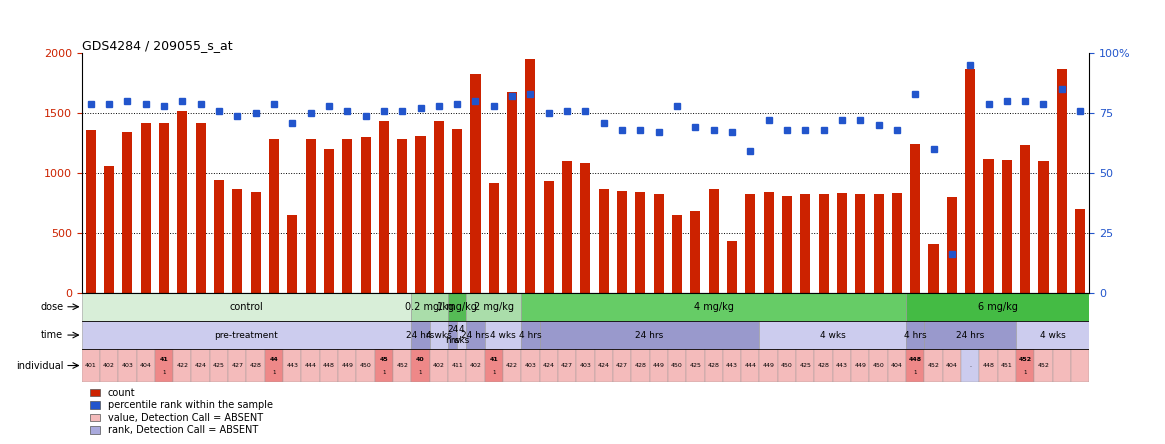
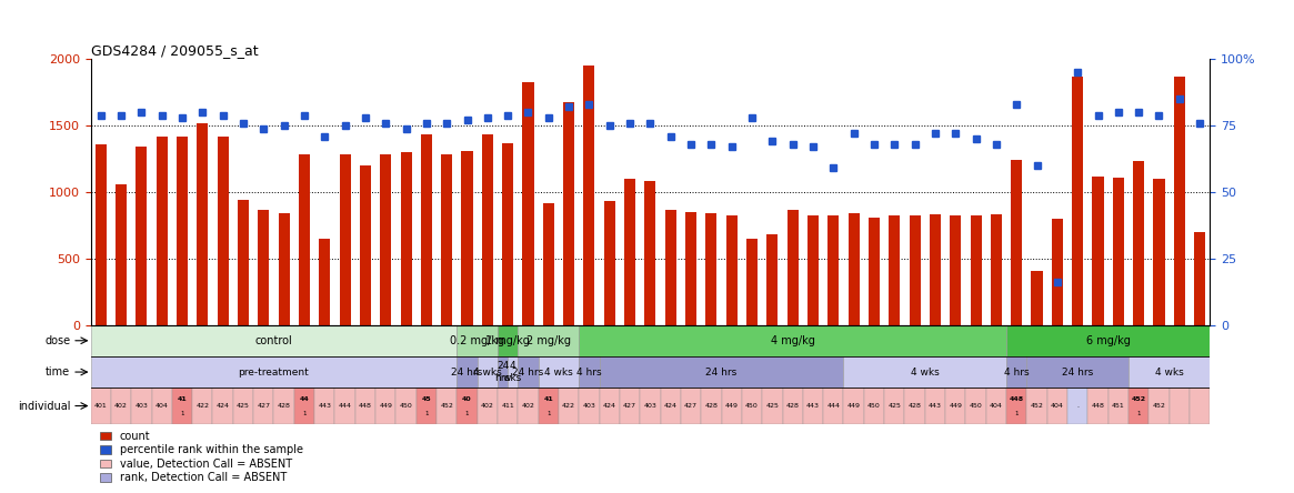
count/GSM687700: 430 -> 820
